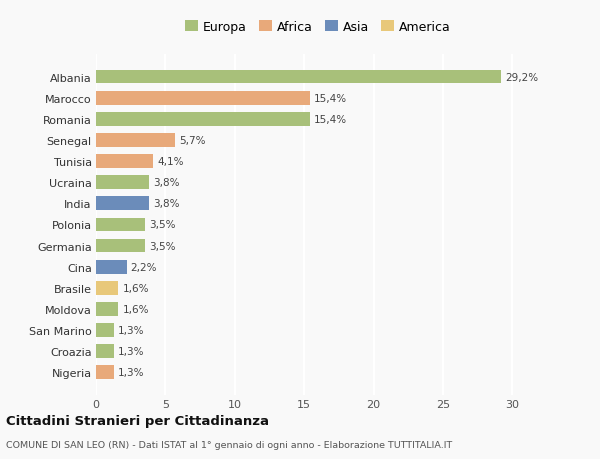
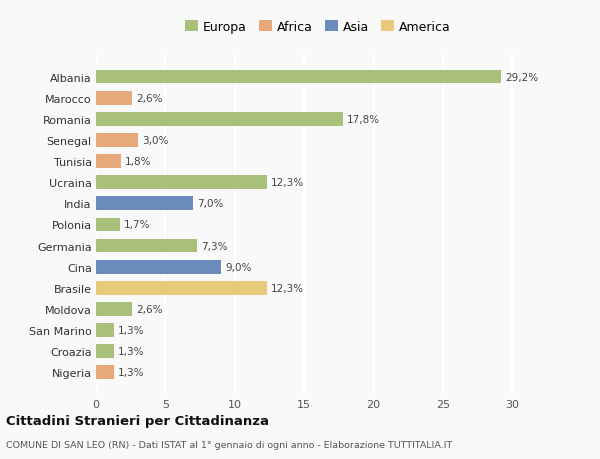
Marocco: 15,4% -> 2,6%
Romania: 15,4% -> 17,8%
Senegal: 5,7% -> 3,0%
Tunisia: 4,1% -> 1,8%
Ucraina: 3,8% -> 12,3%
India: 3,8% -> 7,0%
Polonia: 3,5% -> 1,7%
Germania: 3,5% -> 7,3%
Cina: 2,2% -> 9,0%
Brasile: 1,6% -> 12,3%
Moldova: 1,6% -> 2,6%
